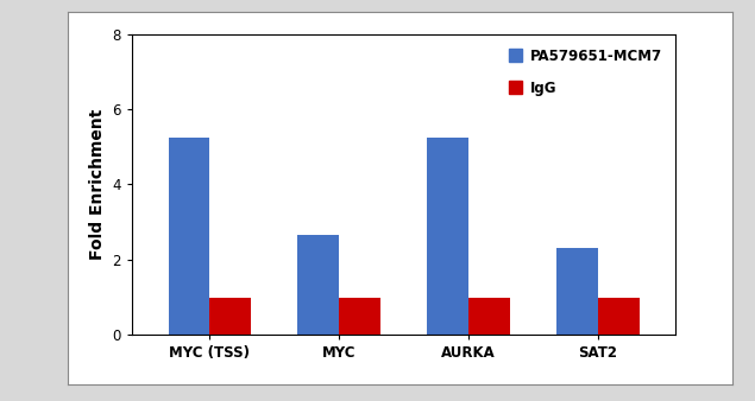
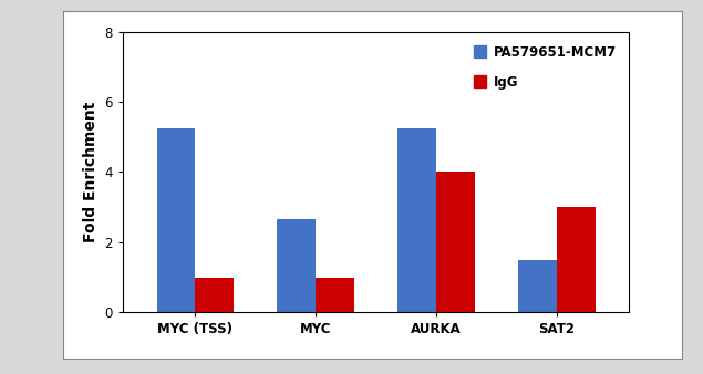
IgG/AURKA: 1 -> 4
PA579651-MCM7/SAT2: 2.30 -> 1.50
IgG/SAT2: 1 -> 3
